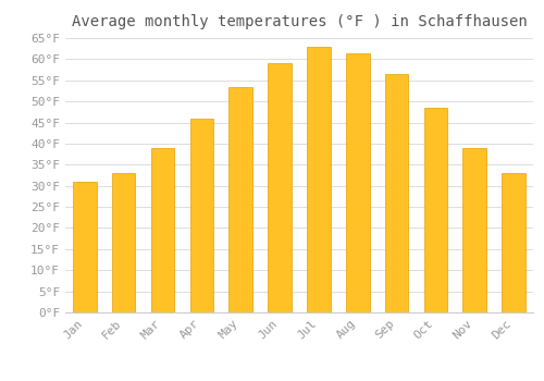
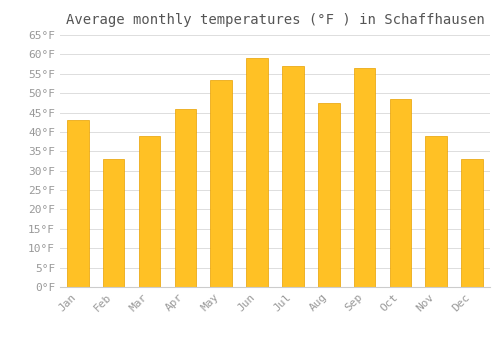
Jan: 31.0°F -> 43.0°F
Jul: 63.0°F -> 57.0°F
Aug: 61.5°F -> 47.5°F
